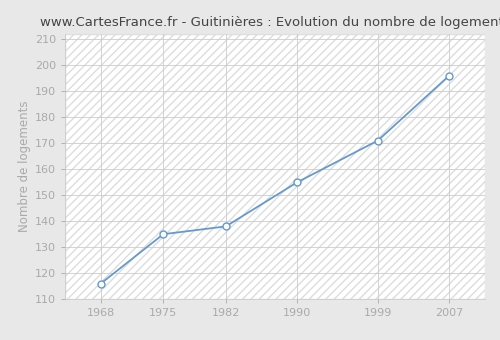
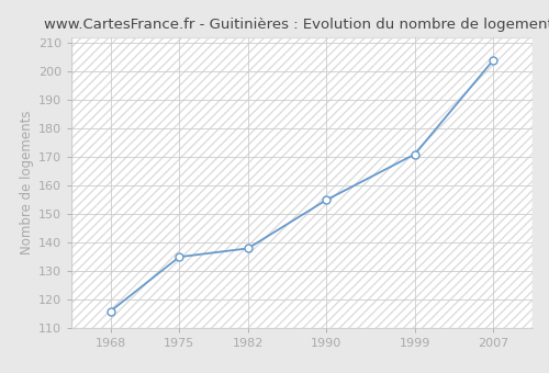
2007: 196 -> 204
